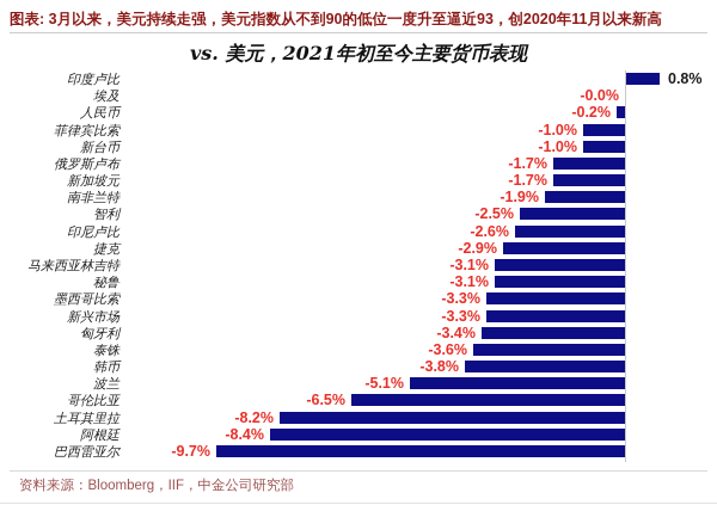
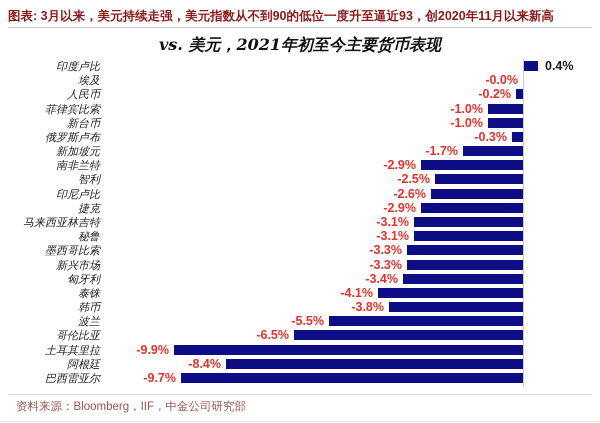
印度卢比: 0.8% -> 0.4%
俄罗斯卢布: -1.7% -> -0.3%
南非兰特: -1.9% -> -2.9%
泰铢: -3.6% -> -4.1%
波兰: -5.1% -> -5.5%
土耳其里拉: -8.2% -> -9.9%
